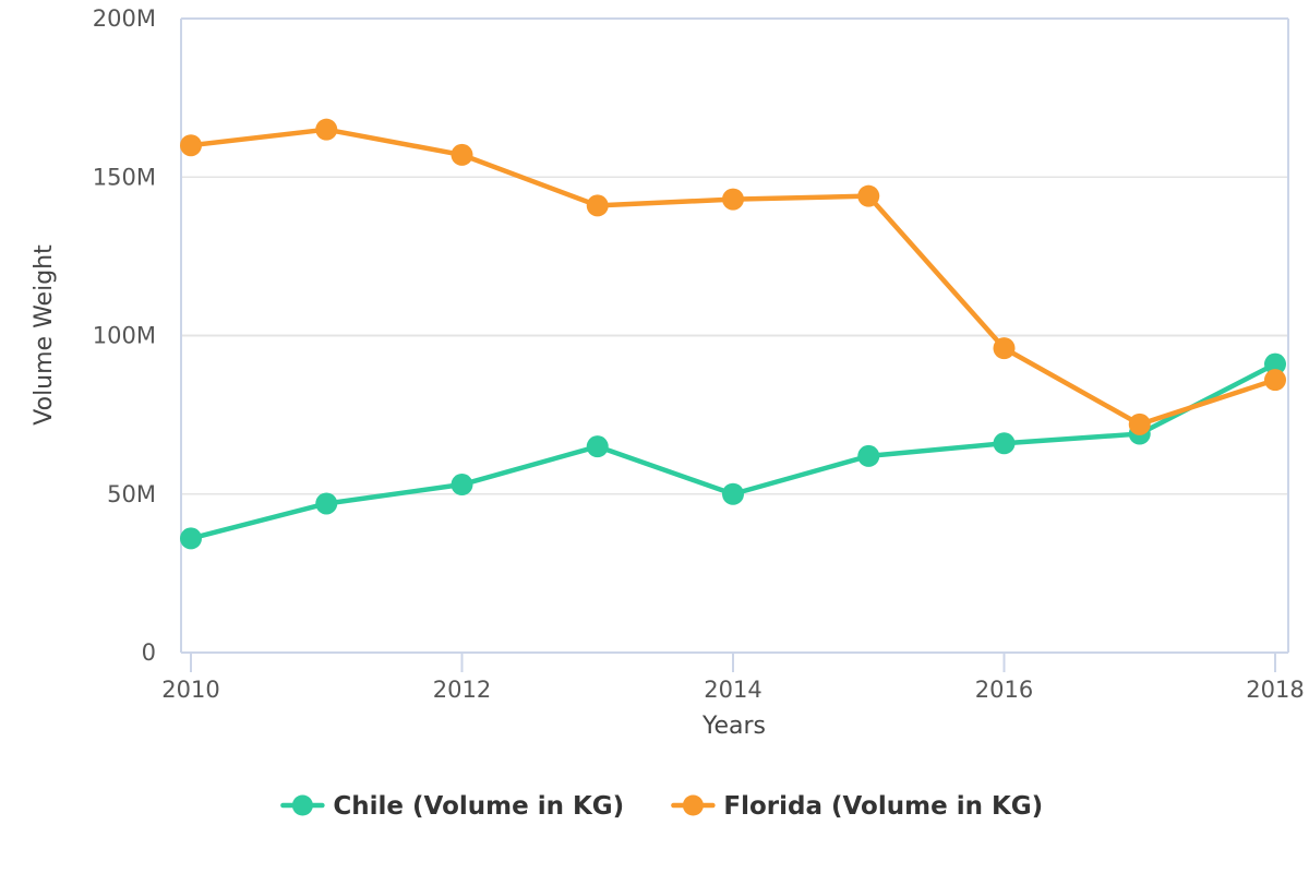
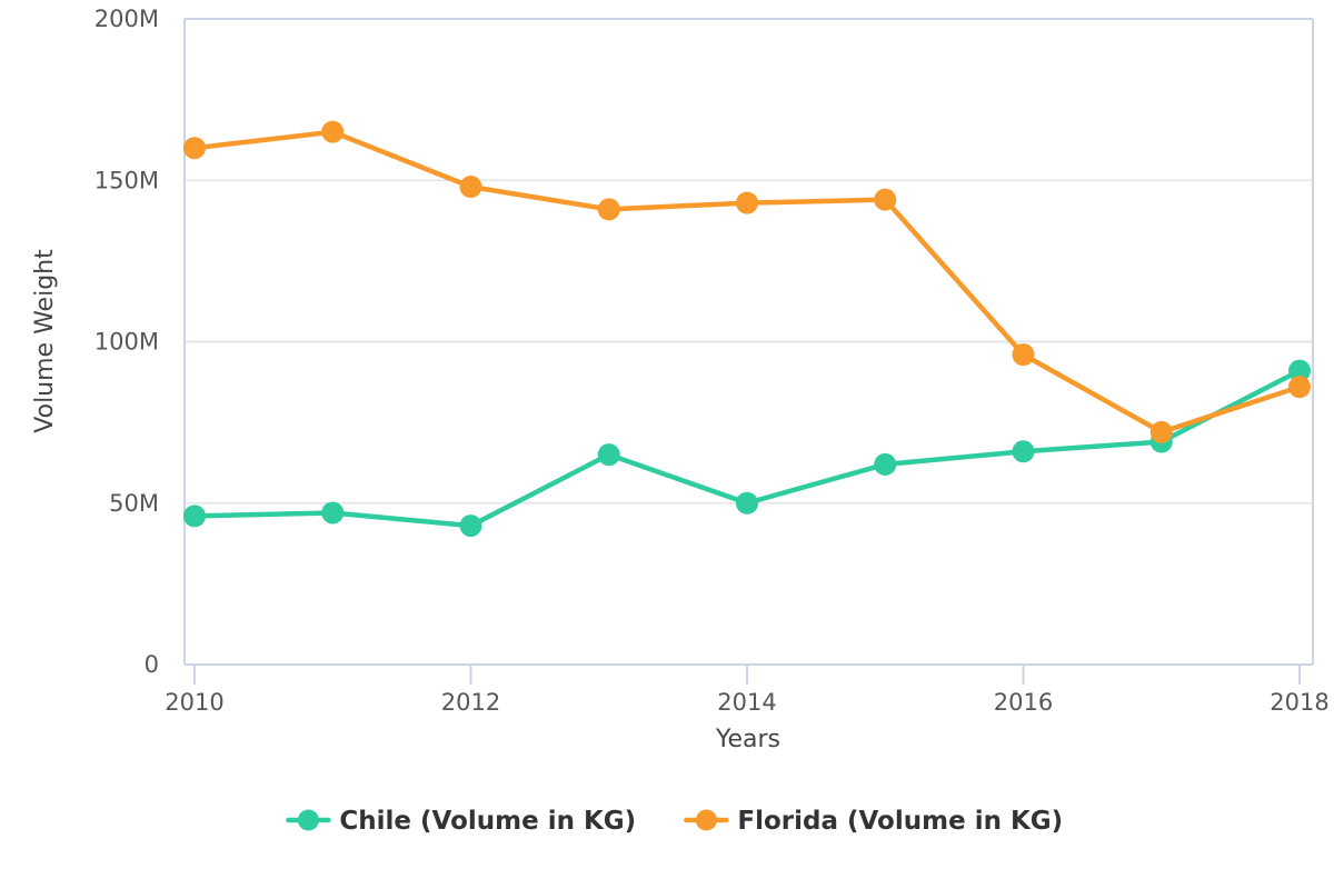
Chile (Volume in KG)/2010: 36M -> 46M
Chile (Volume in KG)/2012: 53M -> 43M
Florida (Volume in KG)/2012: 157M -> 148M
